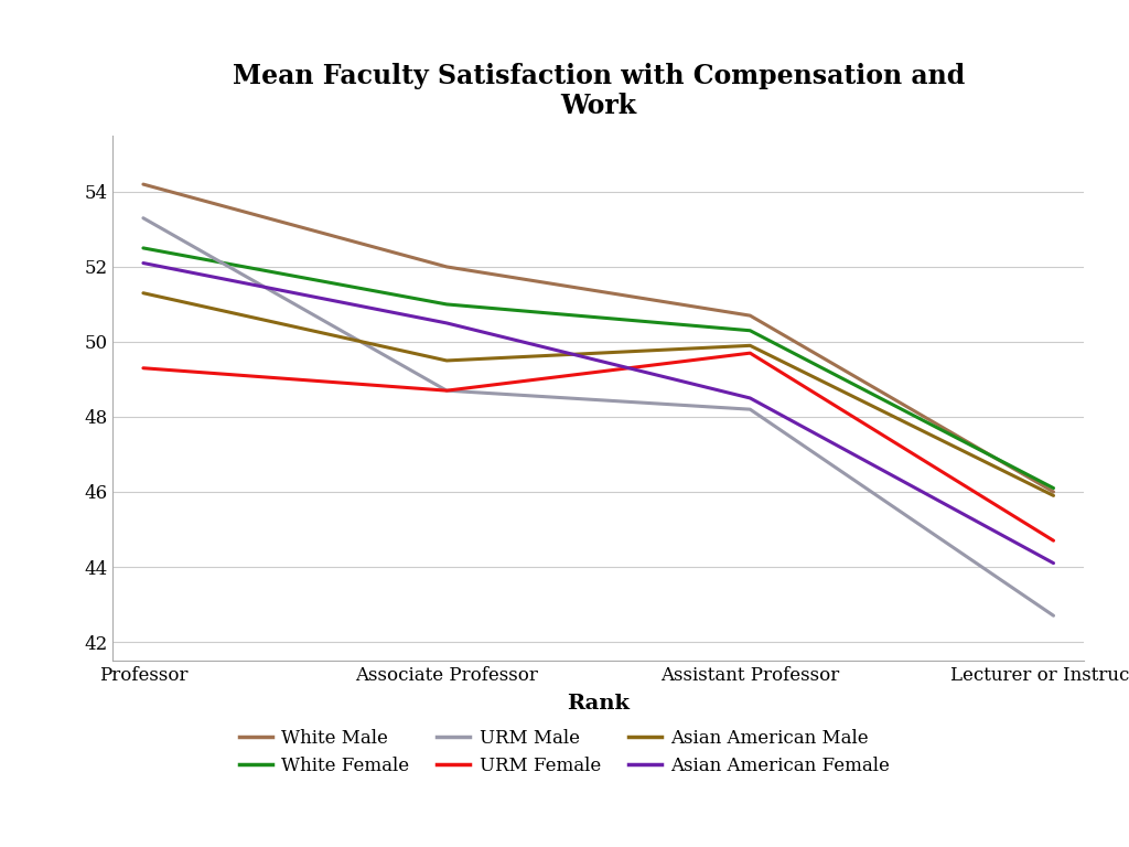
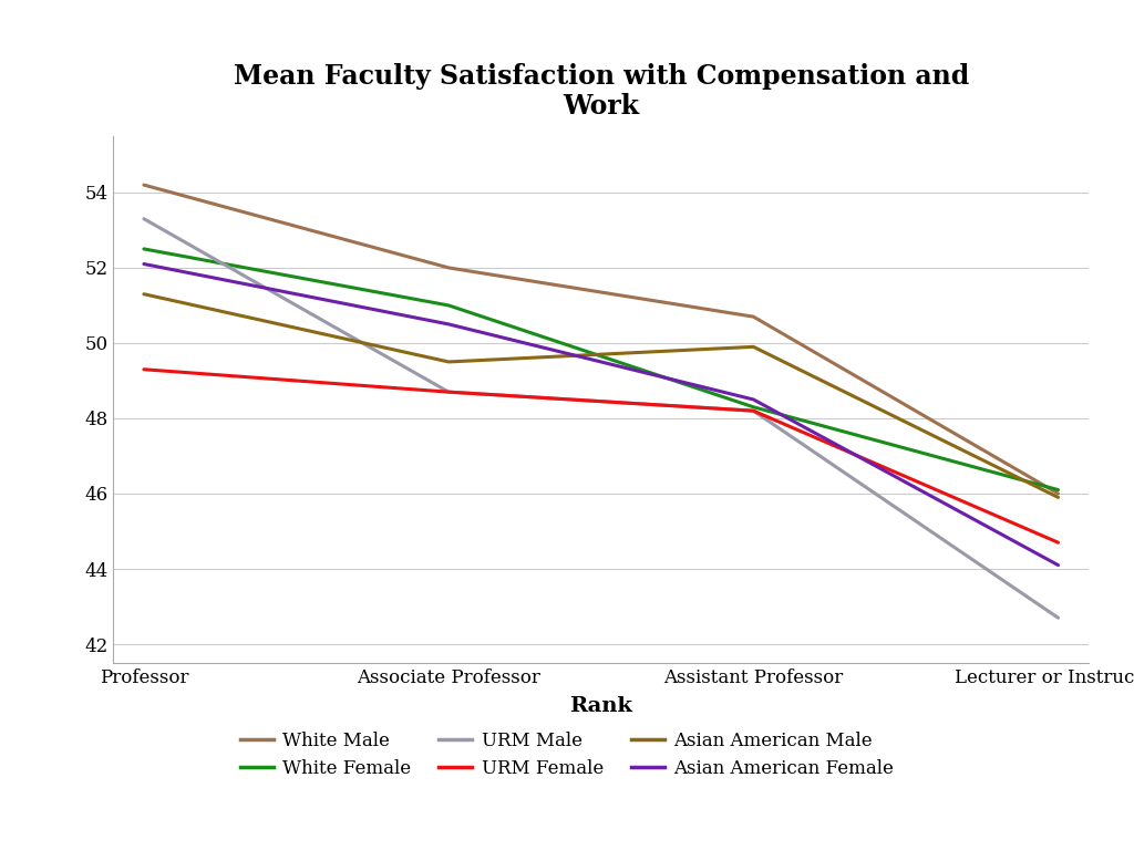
White Female/Assistant Professor: 50.3 -> 48.3
URM Female/Assistant Professor: 49.7 -> 48.2
